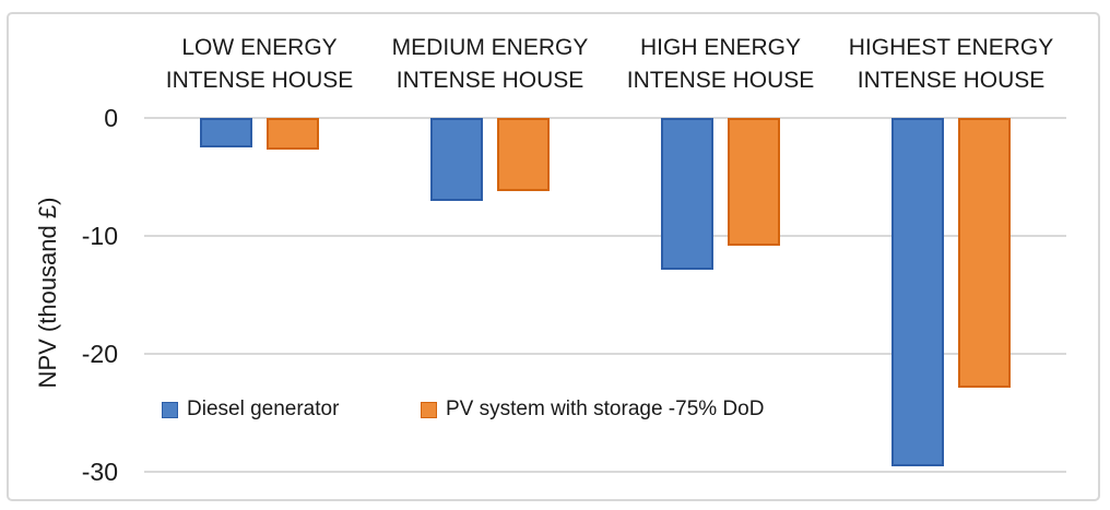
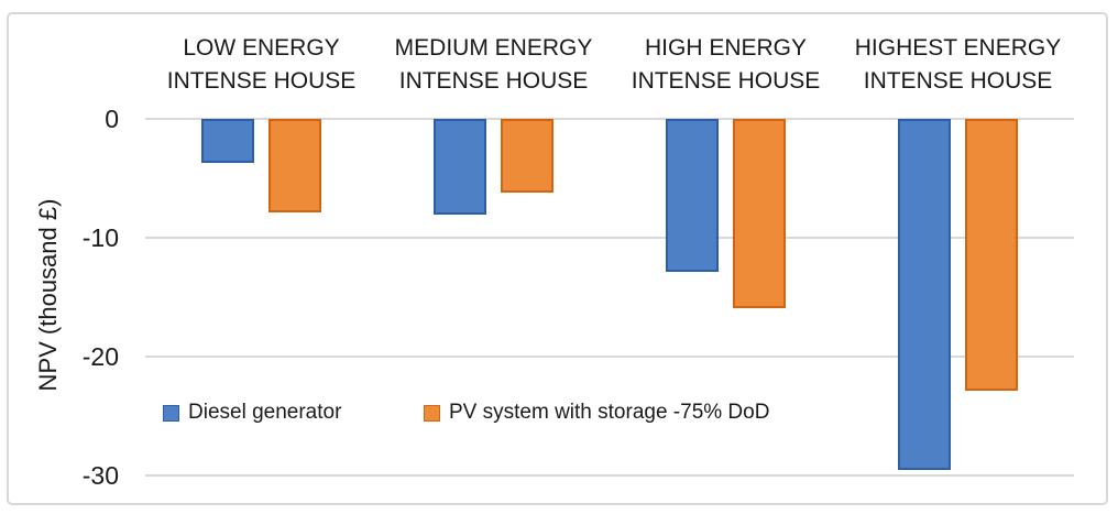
Diesel generator/LOW ENERGY INTENSE HOUSE: -2.5 -> -3.7
PV system with storage -75% DoD/LOW ENERGY INTENSE HOUSE: -2.7 -> -7.9
Diesel generator/MEDIUM ENERGY INTENSE HOUSE: -7.0 -> -8.1
PV system with storage -75% DoD/HIGH ENERGY INTENSE HOUSE: -10.8 -> -15.9
